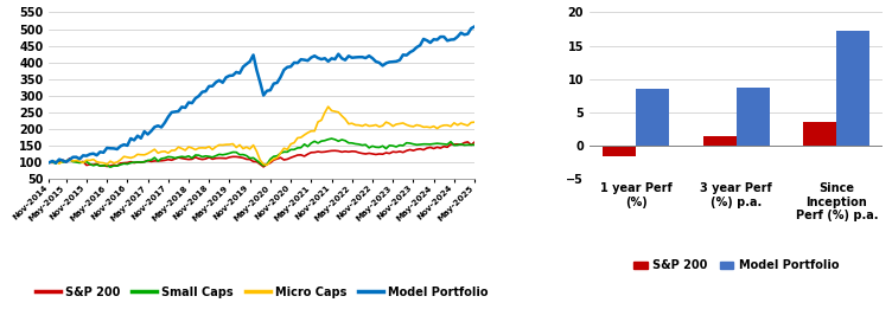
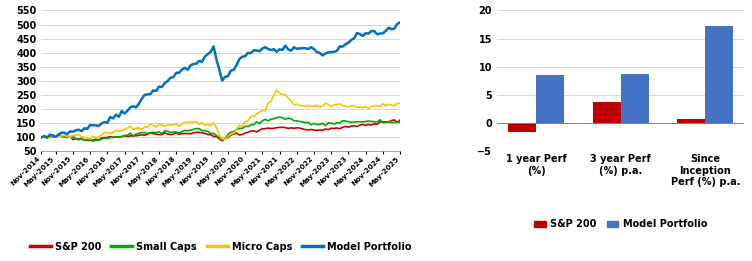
S&P 200/3 year Perf (%) p.a.: 1.4 -> 3.8
S&P 200/Since Inception Perf (%) p.a.: 3.6 -> 0.8
